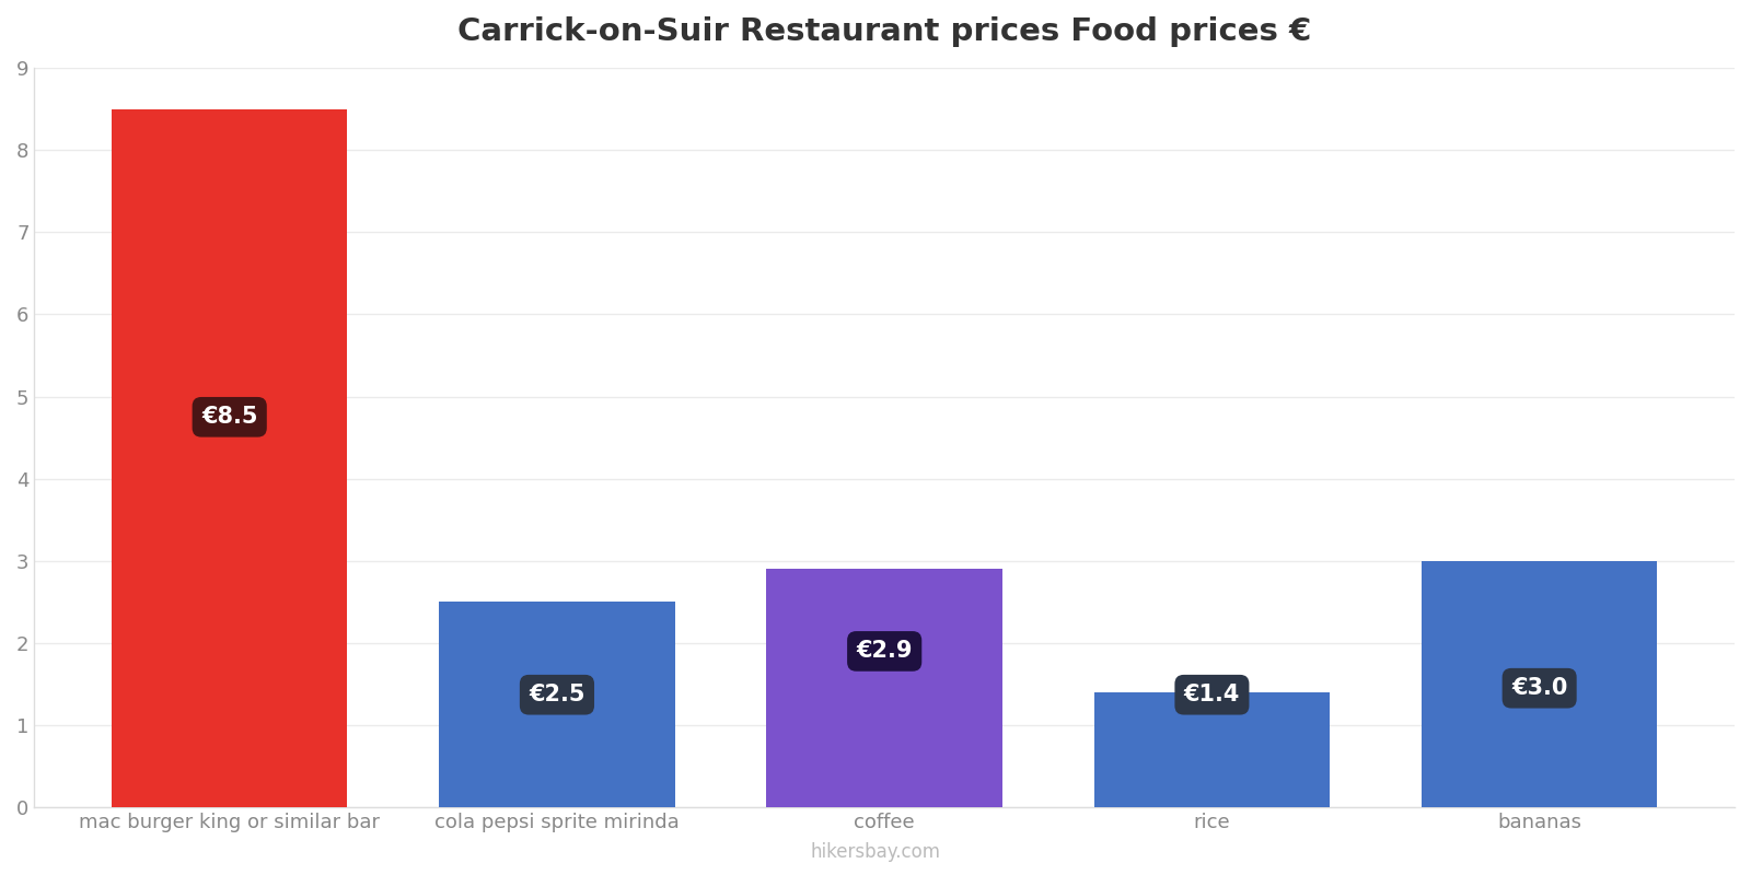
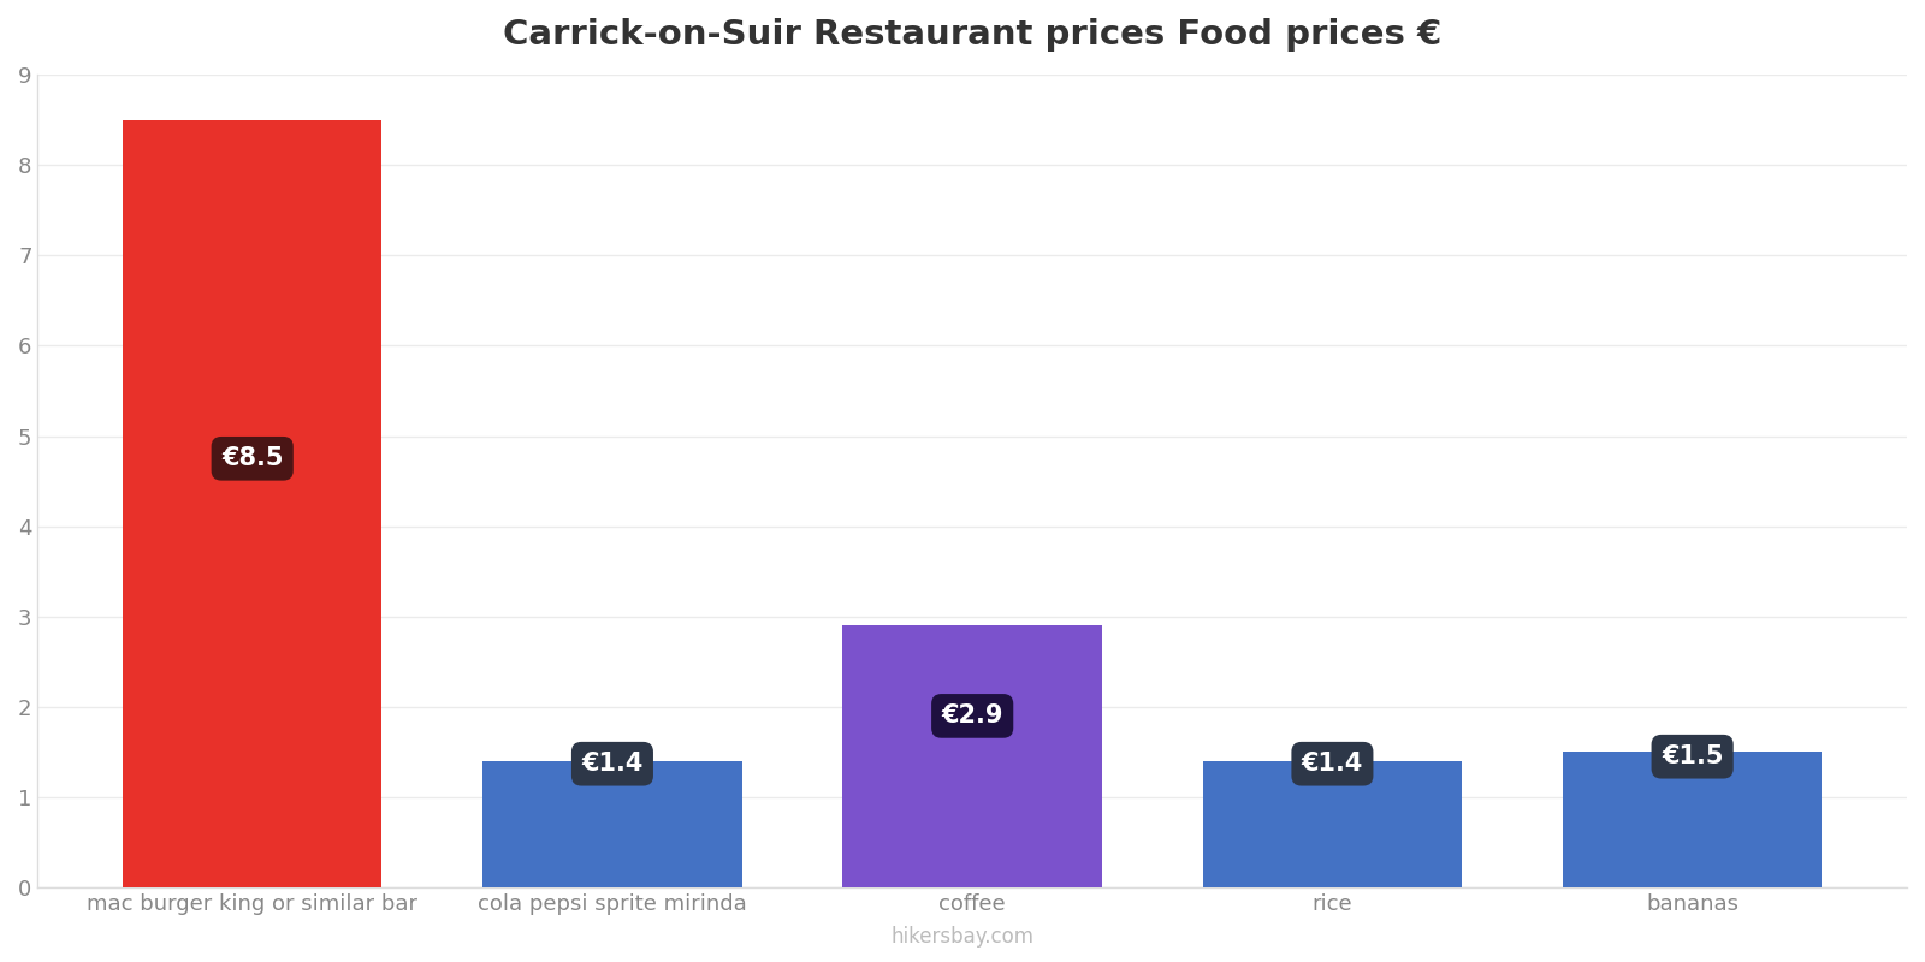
cola pepsi sprite mirinda: €2.5 -> €1.4
bananas: €3.0 -> €1.5
